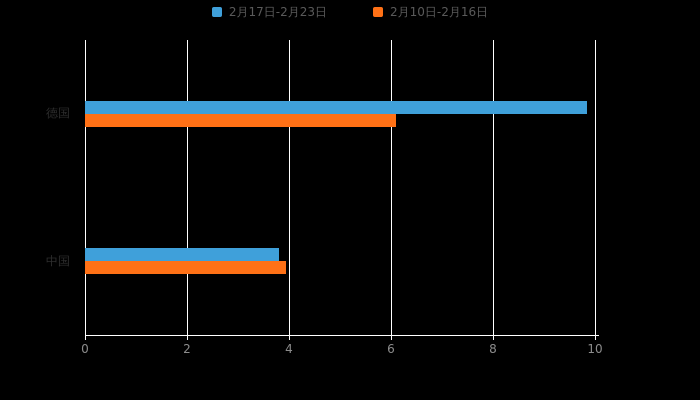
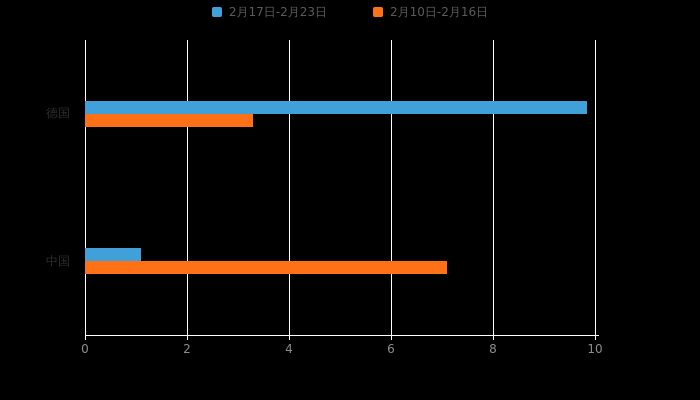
2月10日-2月16日/德国: 6.1 -> 3.3
2月17日-2月23日/中国: 3.8 -> 1.1
2月10日-2月16日/中国: 4.0 -> 7.1
